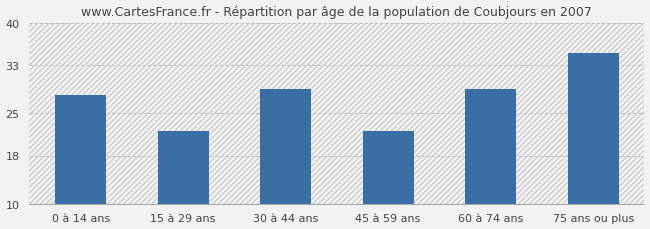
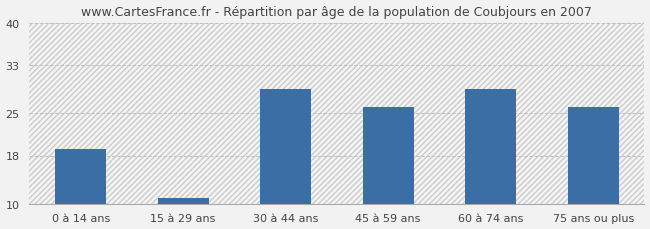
0 à 14 ans: 28 -> 19
15 à 29 ans: 22 -> 11
45 à 59 ans: 22 -> 26
75 ans ou plus: 35 -> 26
